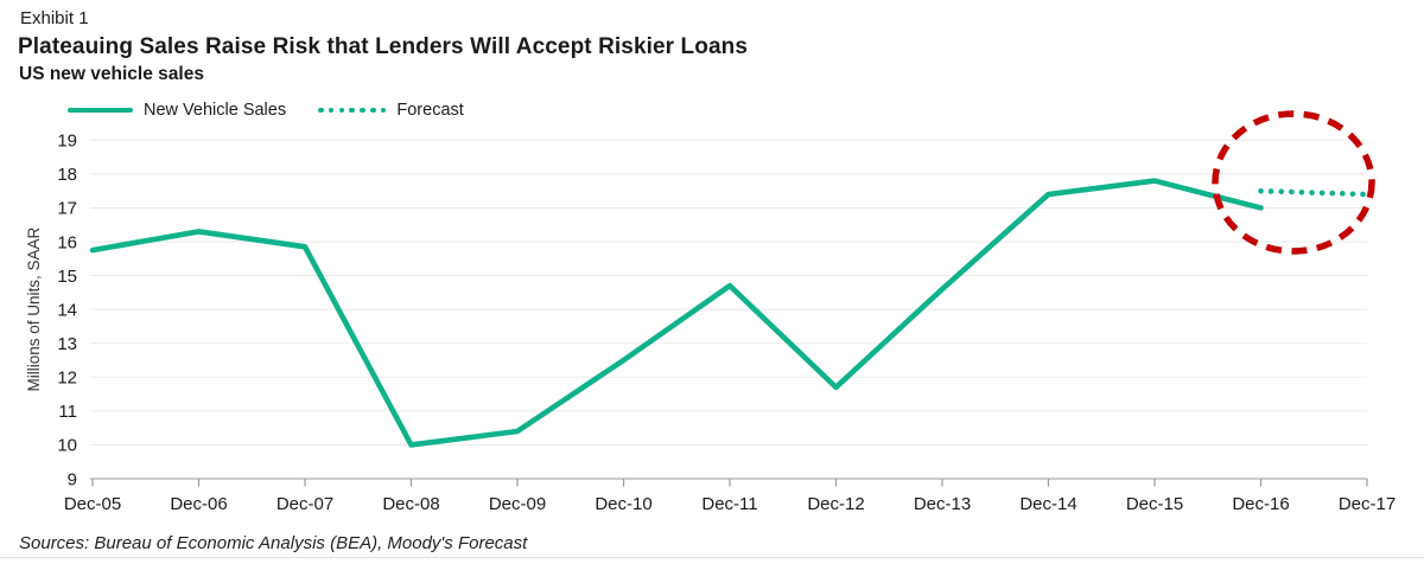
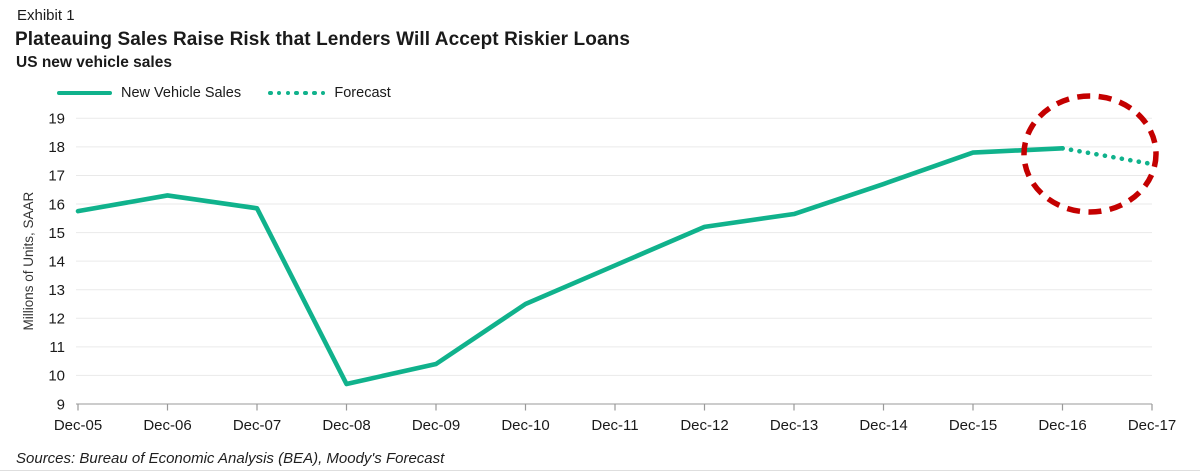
New Vehicle Sales/Dec-08: 10.0 -> 9.7
New Vehicle Sales/Dec-11: 14.7 -> 13.8
New Vehicle Sales/Dec-12: 11.7 -> 15.2
New Vehicle Sales/Dec-13: 14.6 -> 15.7
New Vehicle Sales/Dec-14: 17.4 -> 16.7
New Vehicle Sales/Dec-16: 17.0 -> 17.9
Forecast/Dec-16: 17.5 -> 17.9
